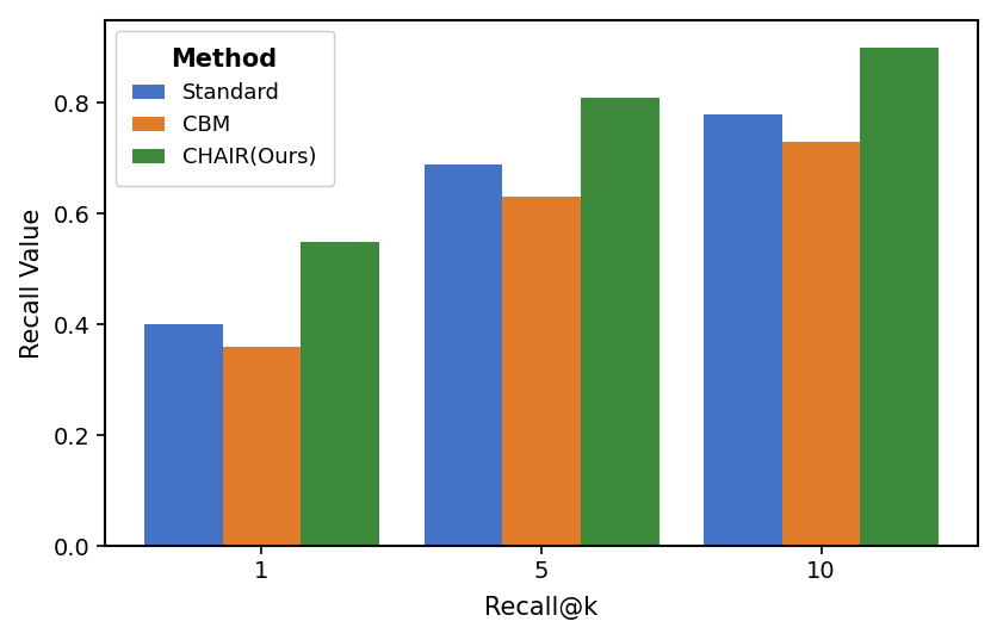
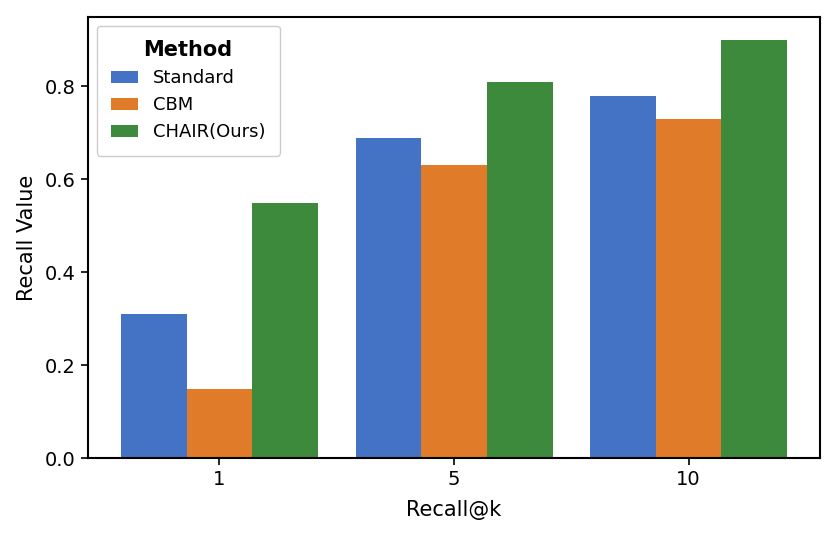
Standard/1: 0.40 -> 0.31
CBM/1: 0.36 -> 0.15
